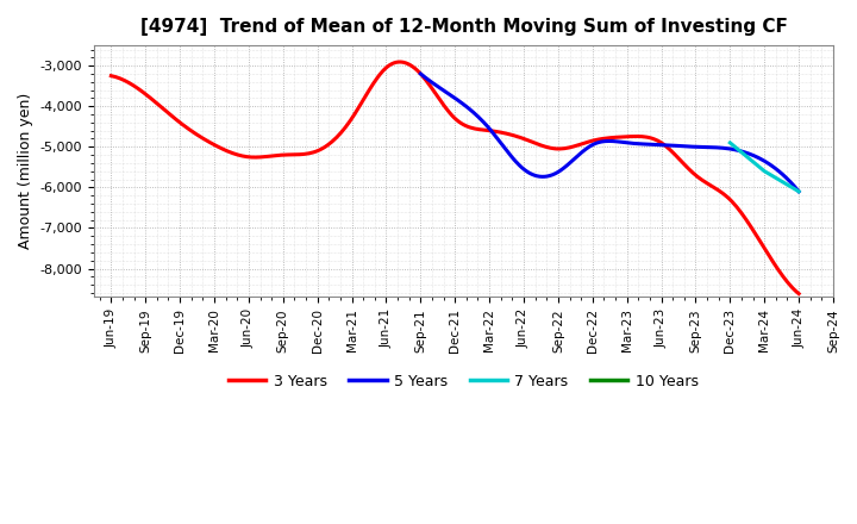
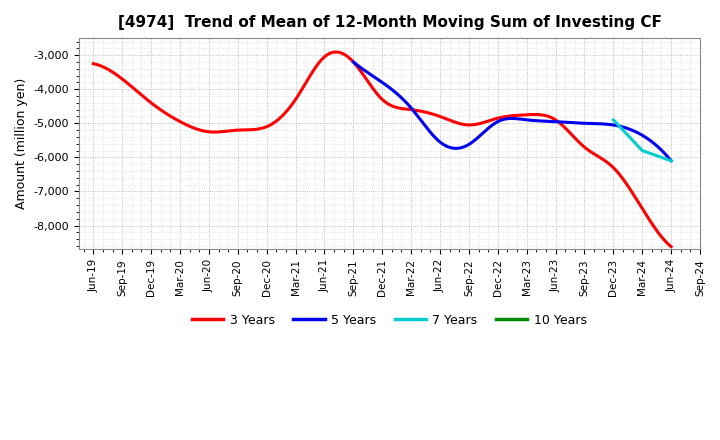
7 Years/Mar-24: -5,600 -> -5,800
